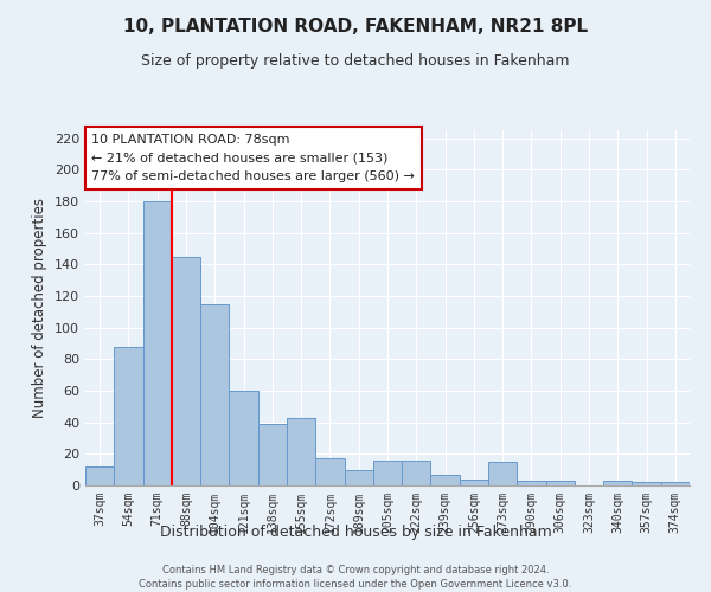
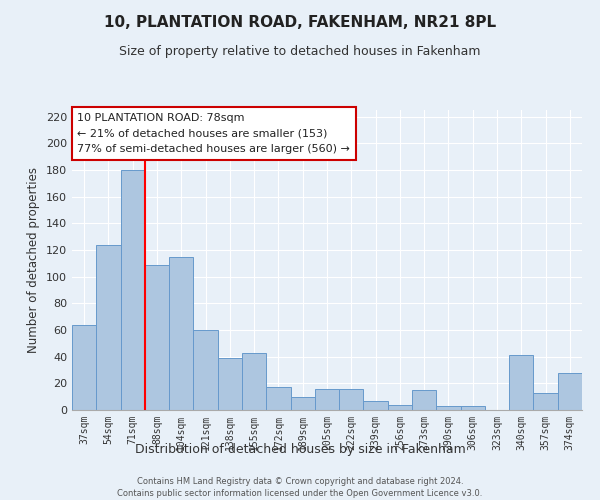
37sqm: 12 -> 64
54sqm: 88 -> 124
88sqm: 145 -> 109
340sqm: 3 -> 41
357sqm: 2 -> 13
374sqm: 2 -> 28
